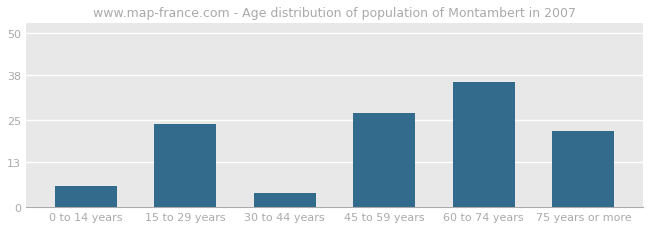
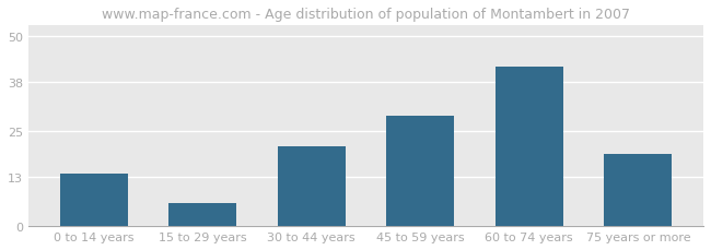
0 to 14 years: 6 -> 14
15 to 29 years: 24 -> 6
30 to 44 years: 4 -> 21
45 to 59 years: 27 -> 29
60 to 74 years: 36 -> 42
75 years or more: 22 -> 19
